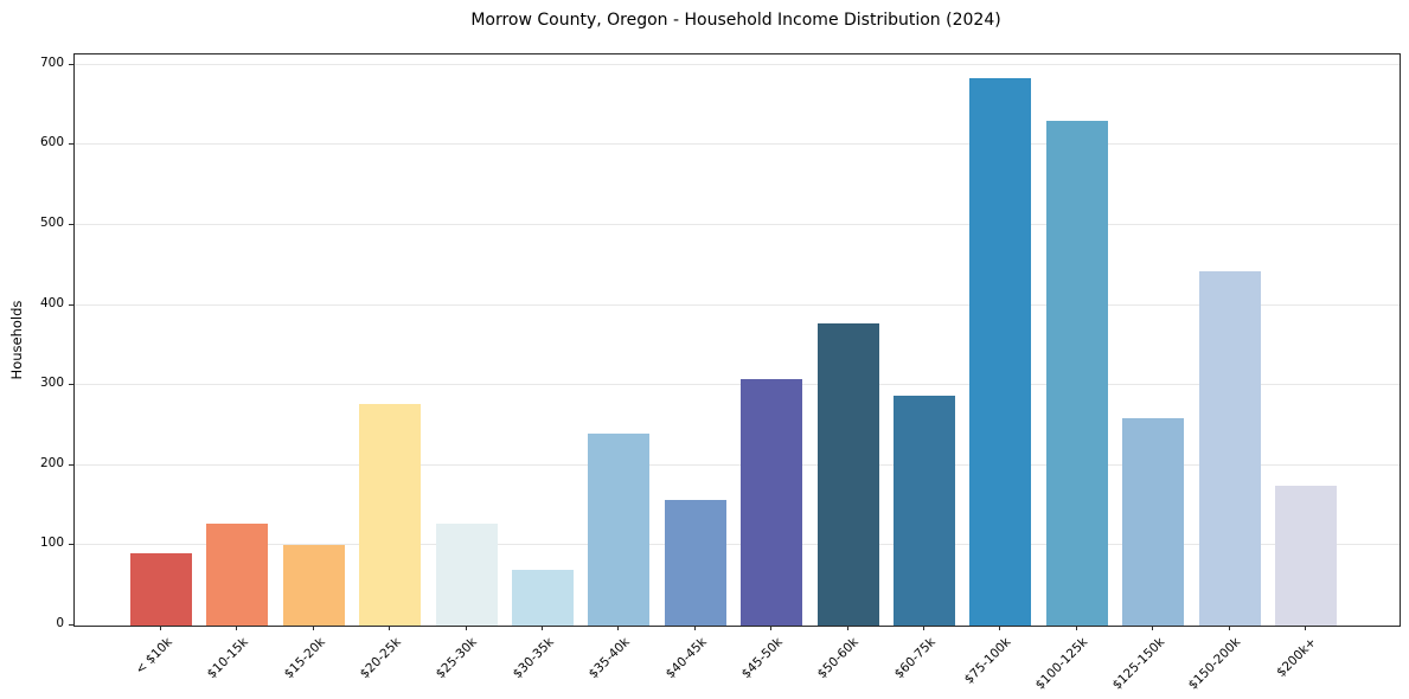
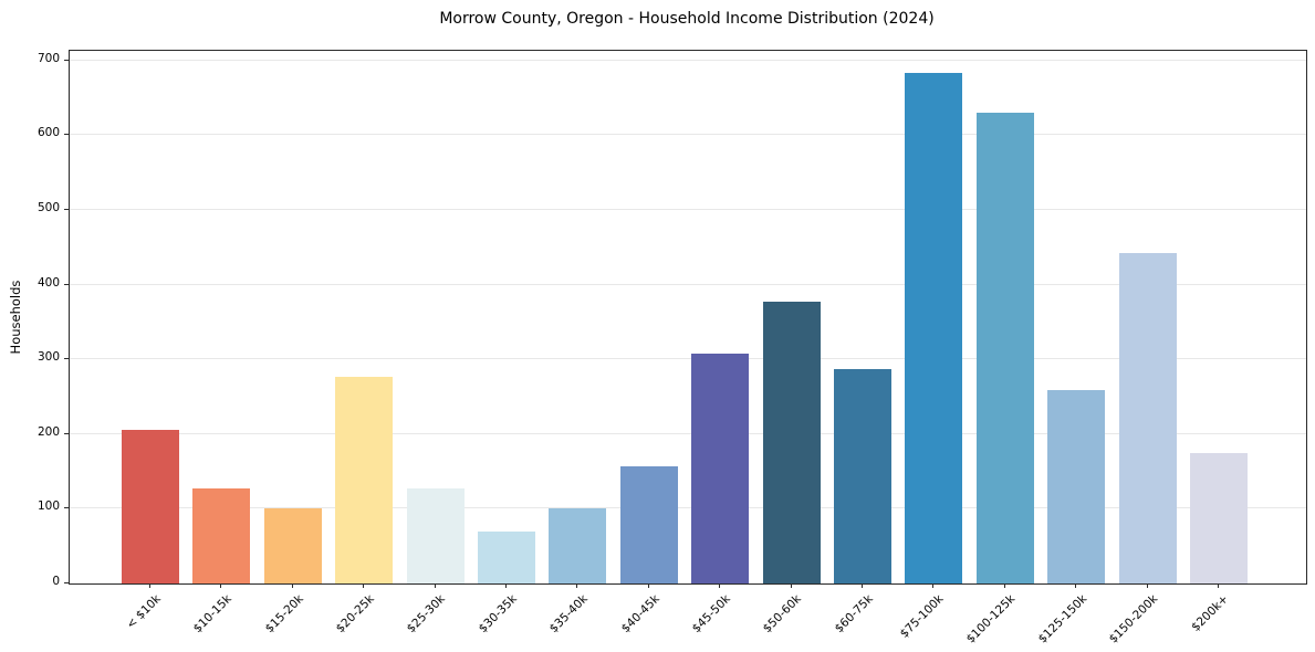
< $10k: 90 -> 210
$35-40k: 240 -> 100
